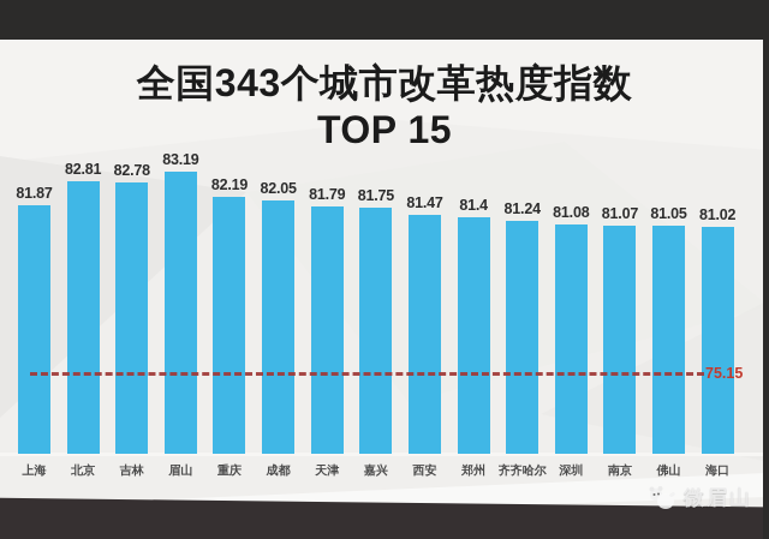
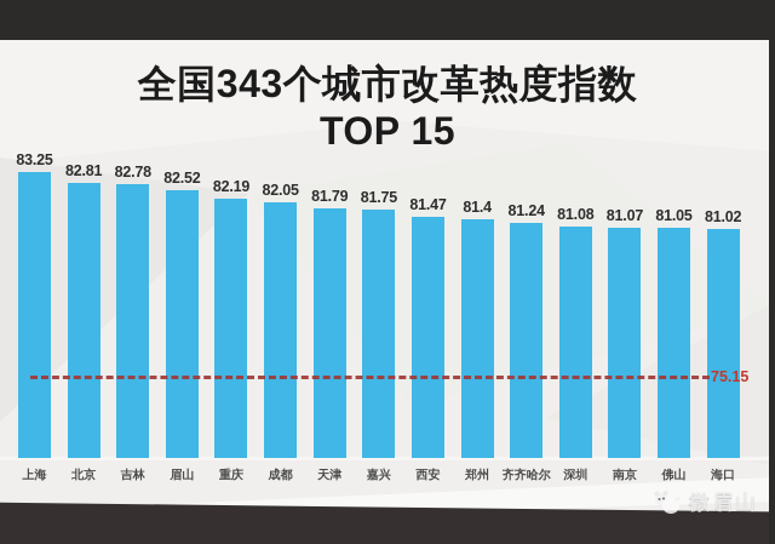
上海: 81.87 -> 83.25
眉山: 83.19 -> 82.52
